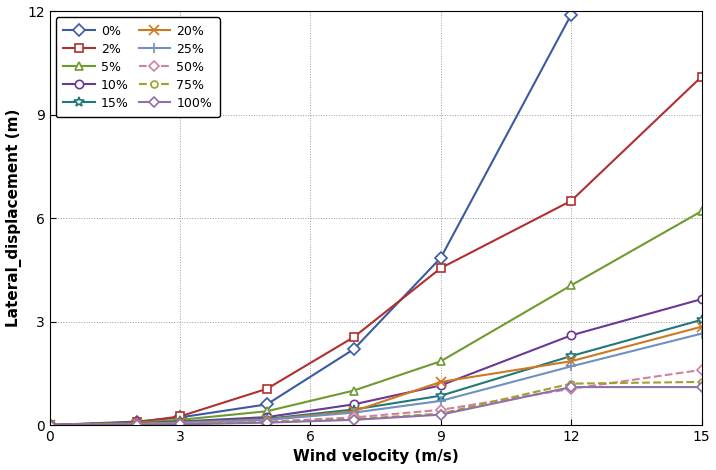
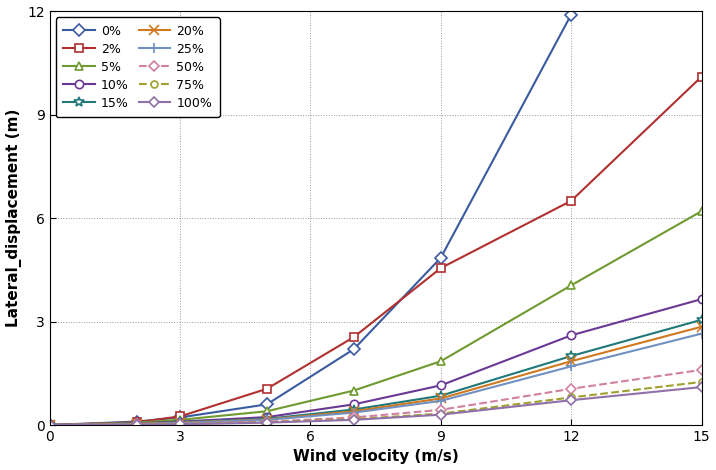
20%/9: 1.25 -> 0.77
75%/12: 1.20 -> 0.80
100%/12: 1.10 -> 0.72
